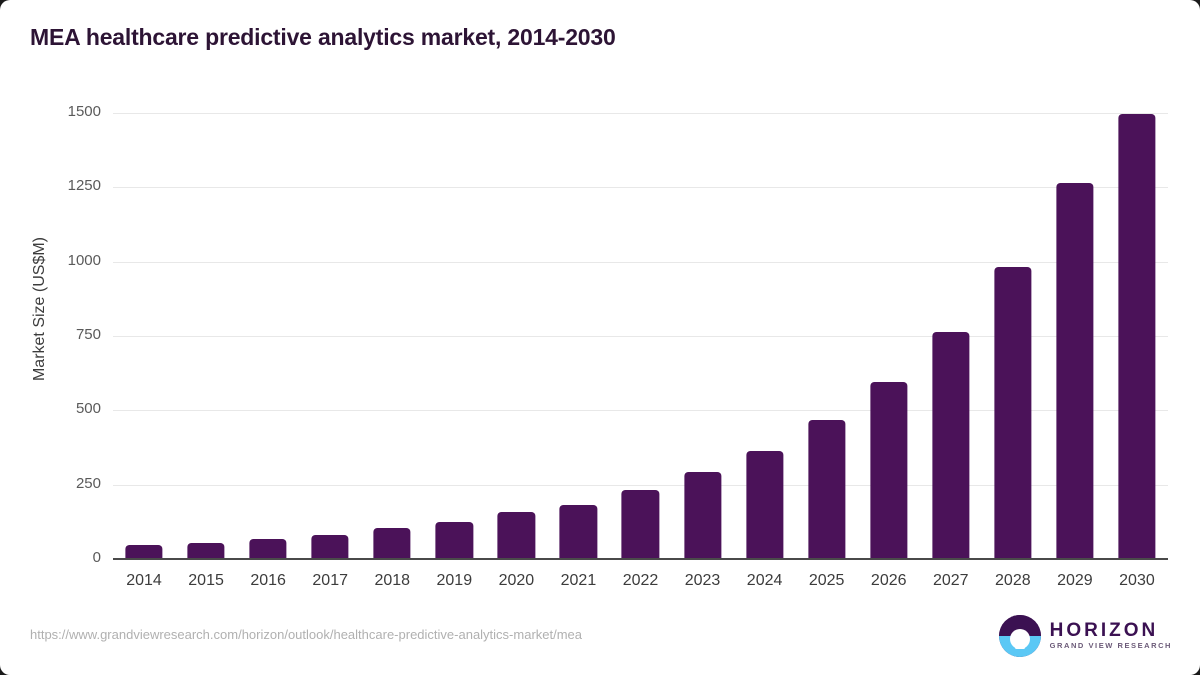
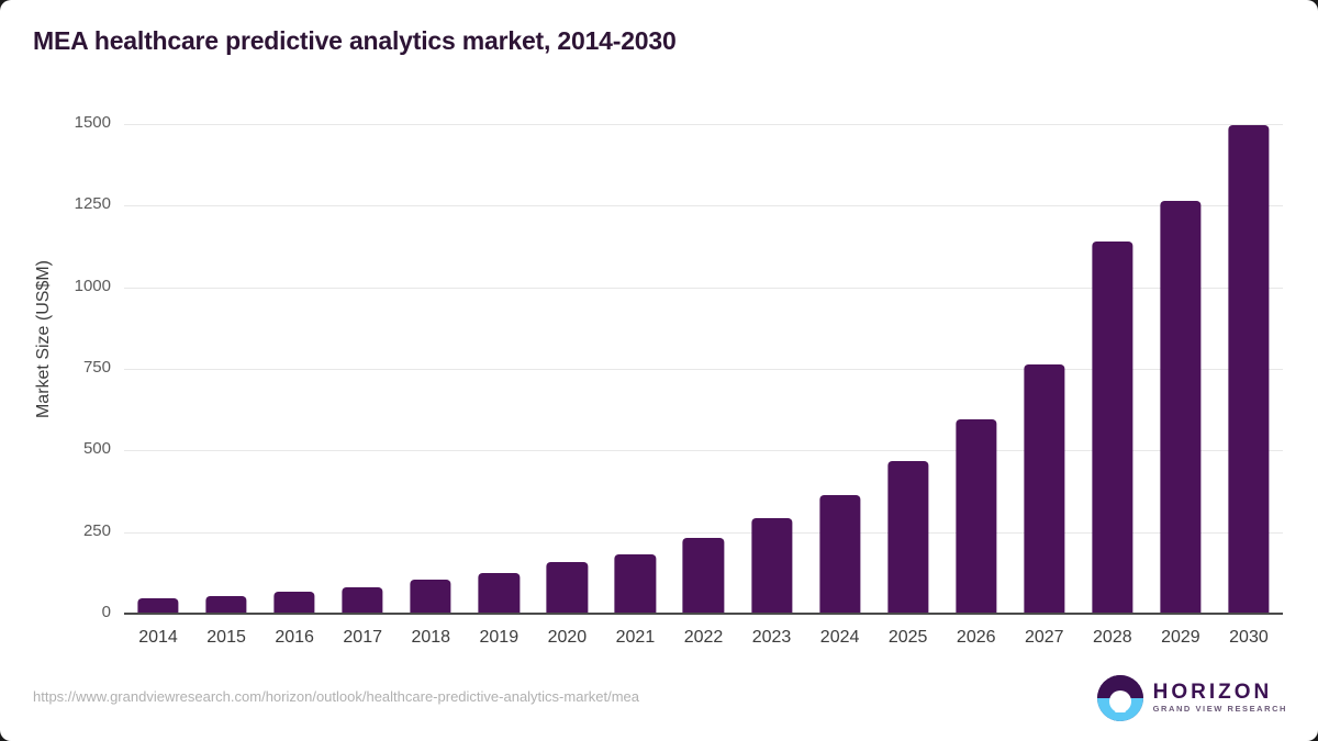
2028: 980 -> 1140
